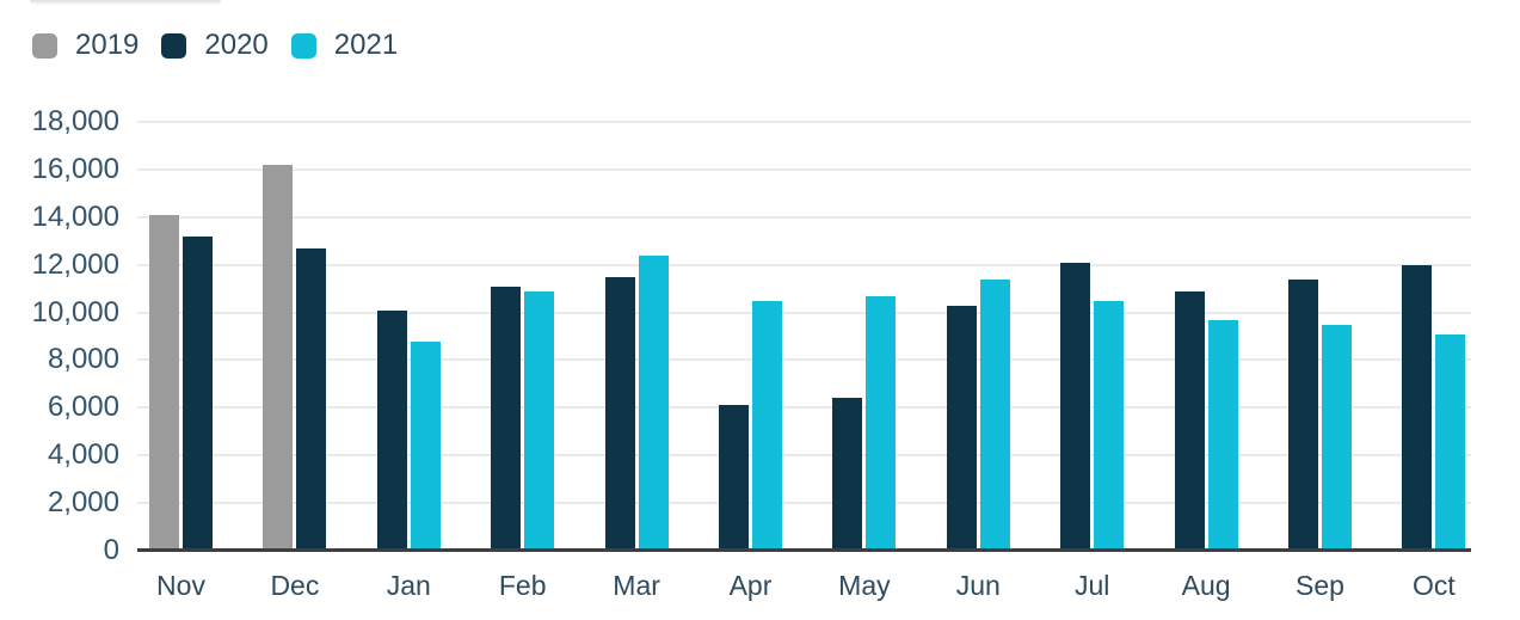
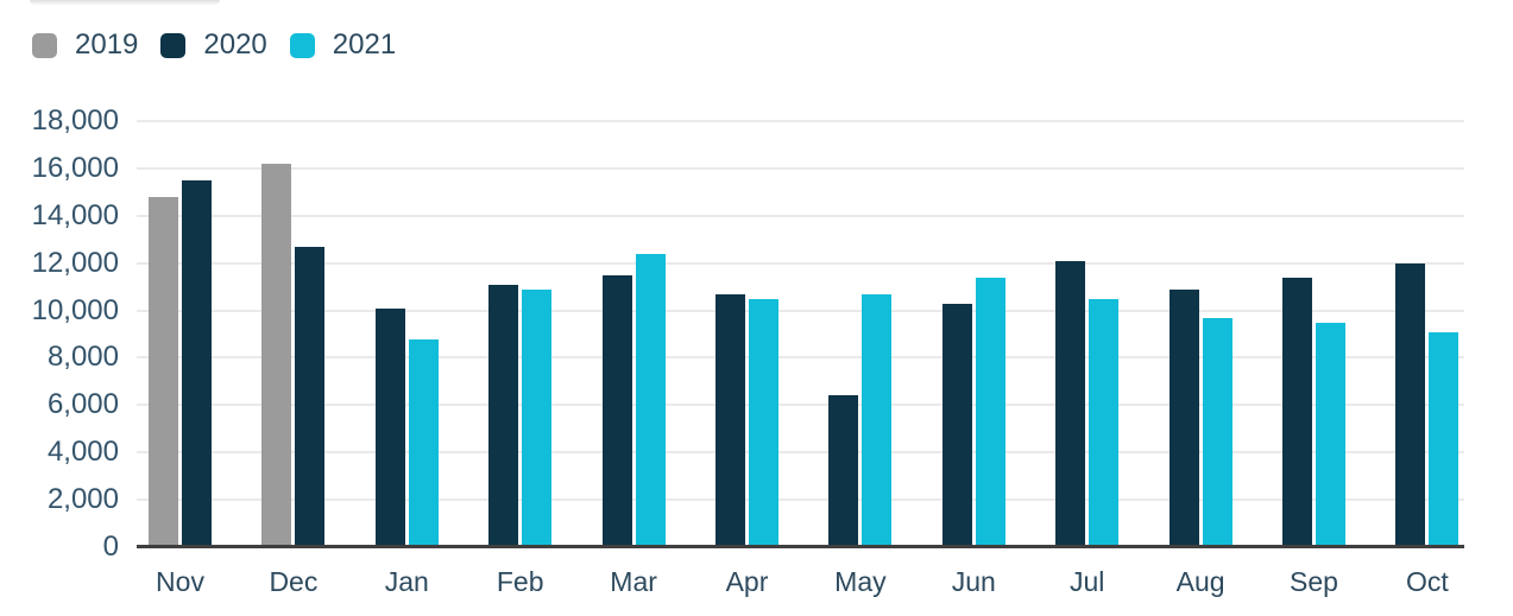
2019/Nov: 14100 -> 14800
2020/Nov: 13200 -> 15500
2020/Apr: 6100 -> 10700
